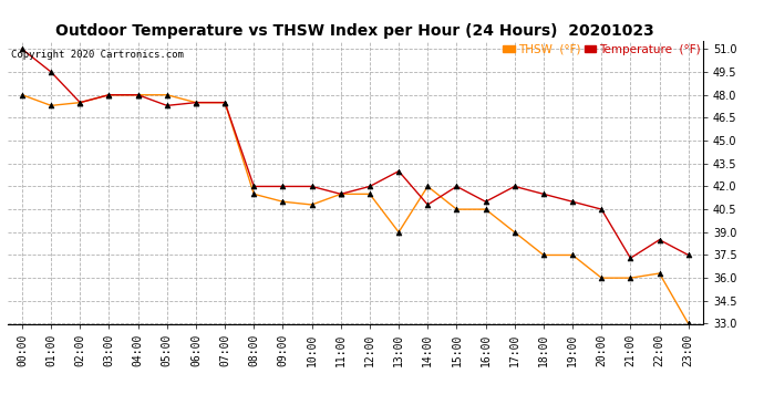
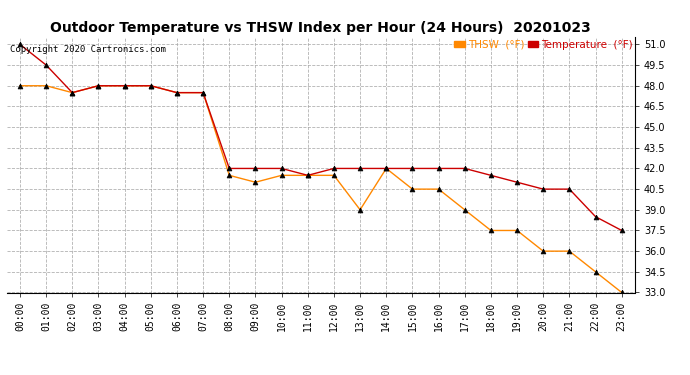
THSW (°F)/01:00: 47.3 -> 48.0
Temperature (°F)/05:00: 47.3 -> 48.0
THSW (°F)/10:00: 40.8 -> 41.5
Temperature (°F)/13:00: 43.0 -> 42.0
Temperature (°F)/14:00: 40.8 -> 42.0
Temperature (°F)/16:00: 41.0 -> 42.0
Temperature (°F)/21:00: 37.3 -> 40.5
THSW (°F)/22:00: 36.3 -> 34.5
